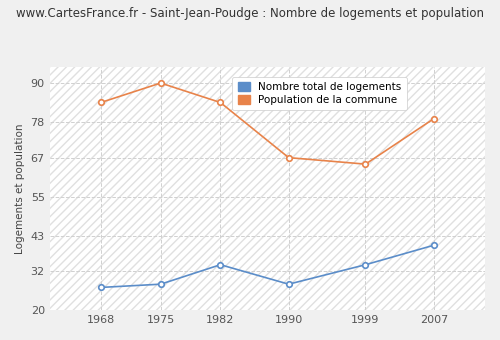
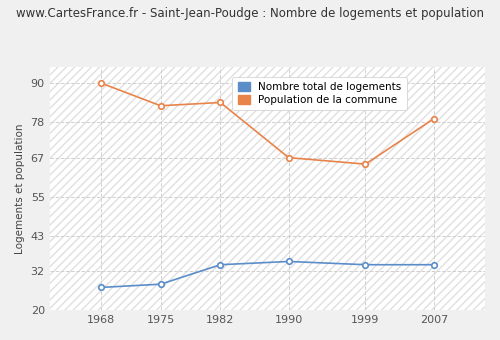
Population de la commune/1968: 84 -> 90
Population de la commune/1975: 90 -> 83
Nombre total de logements/1990: 28 -> 35
Nombre total de logements/2007: 40 -> 34
